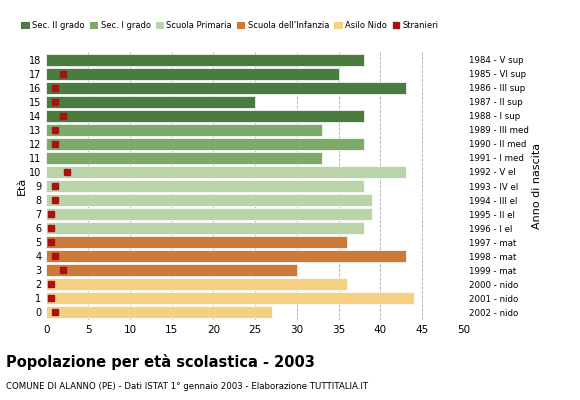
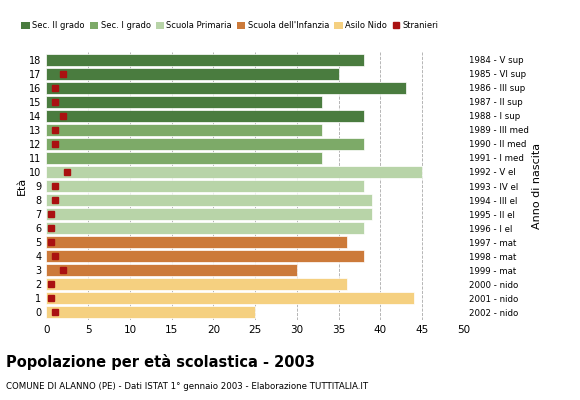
15: 25 -> 33
10: 43 -> 45
4: 43 -> 38
0: 27 -> 25
